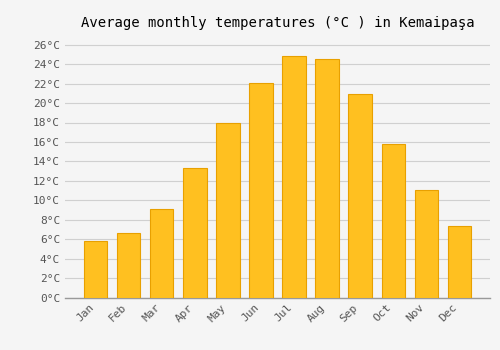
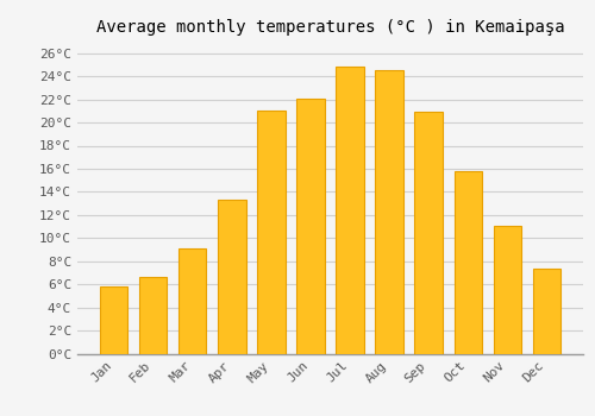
May: 17.9°C -> 21.0°C
